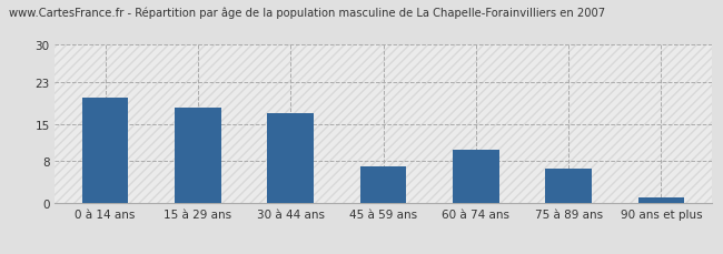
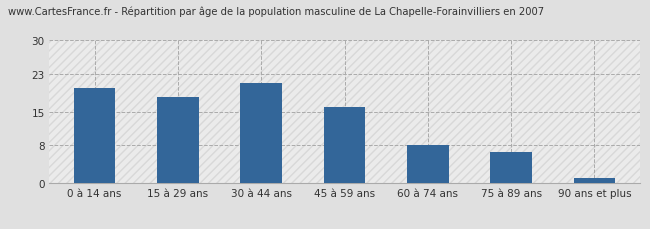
30 à 44 ans: 17.0 -> 21.0
45 à 59 ans: 7.0 -> 16.0
60 à 74 ans: 10.0 -> 8.0
